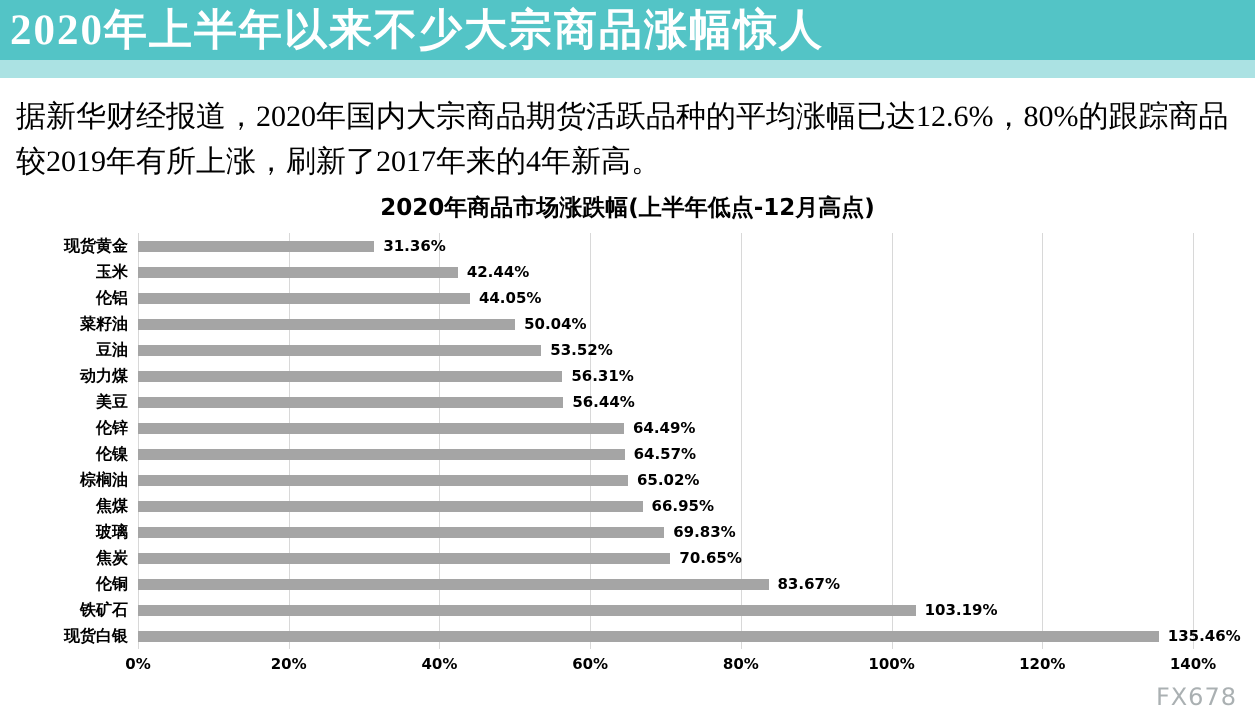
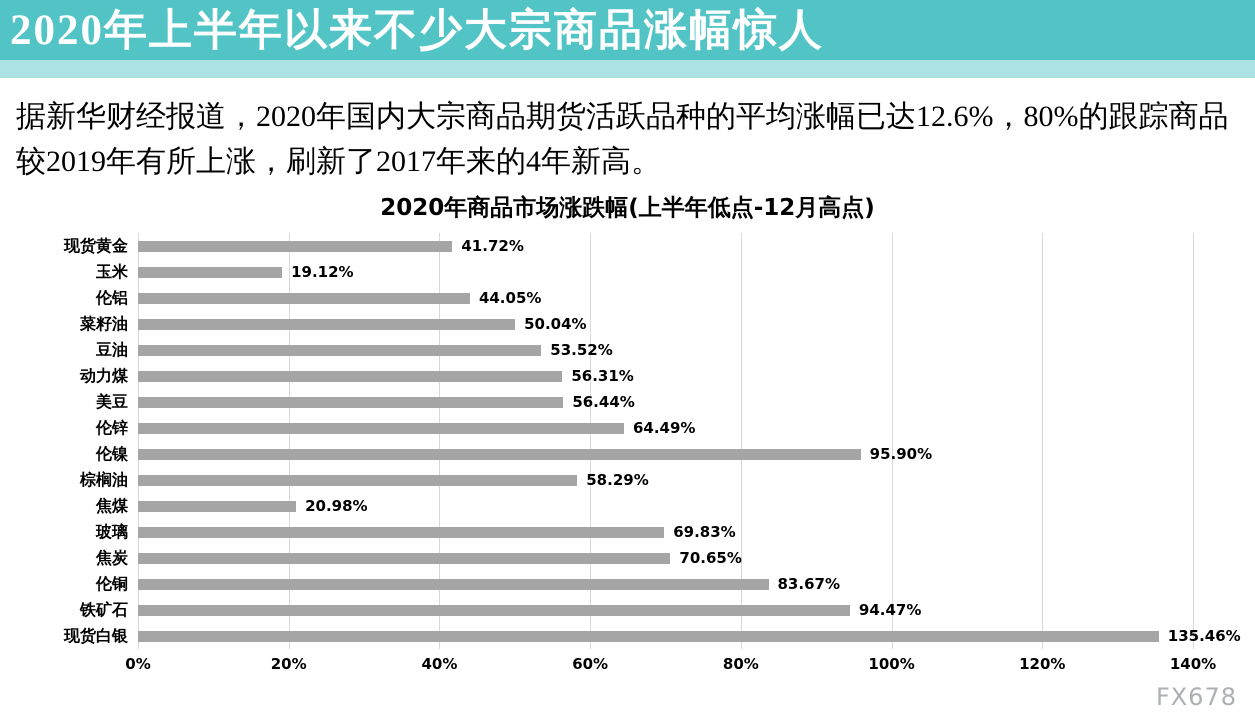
现货黄金: 31.36% -> 41.72%
玉米: 42.44% -> 19.12%
伦镍: 64.57% -> 95.90%
棕榈油: 65.02% -> 58.29%
焦煤: 66.95% -> 20.98%
铁矿石: 103.19% -> 94.47%
